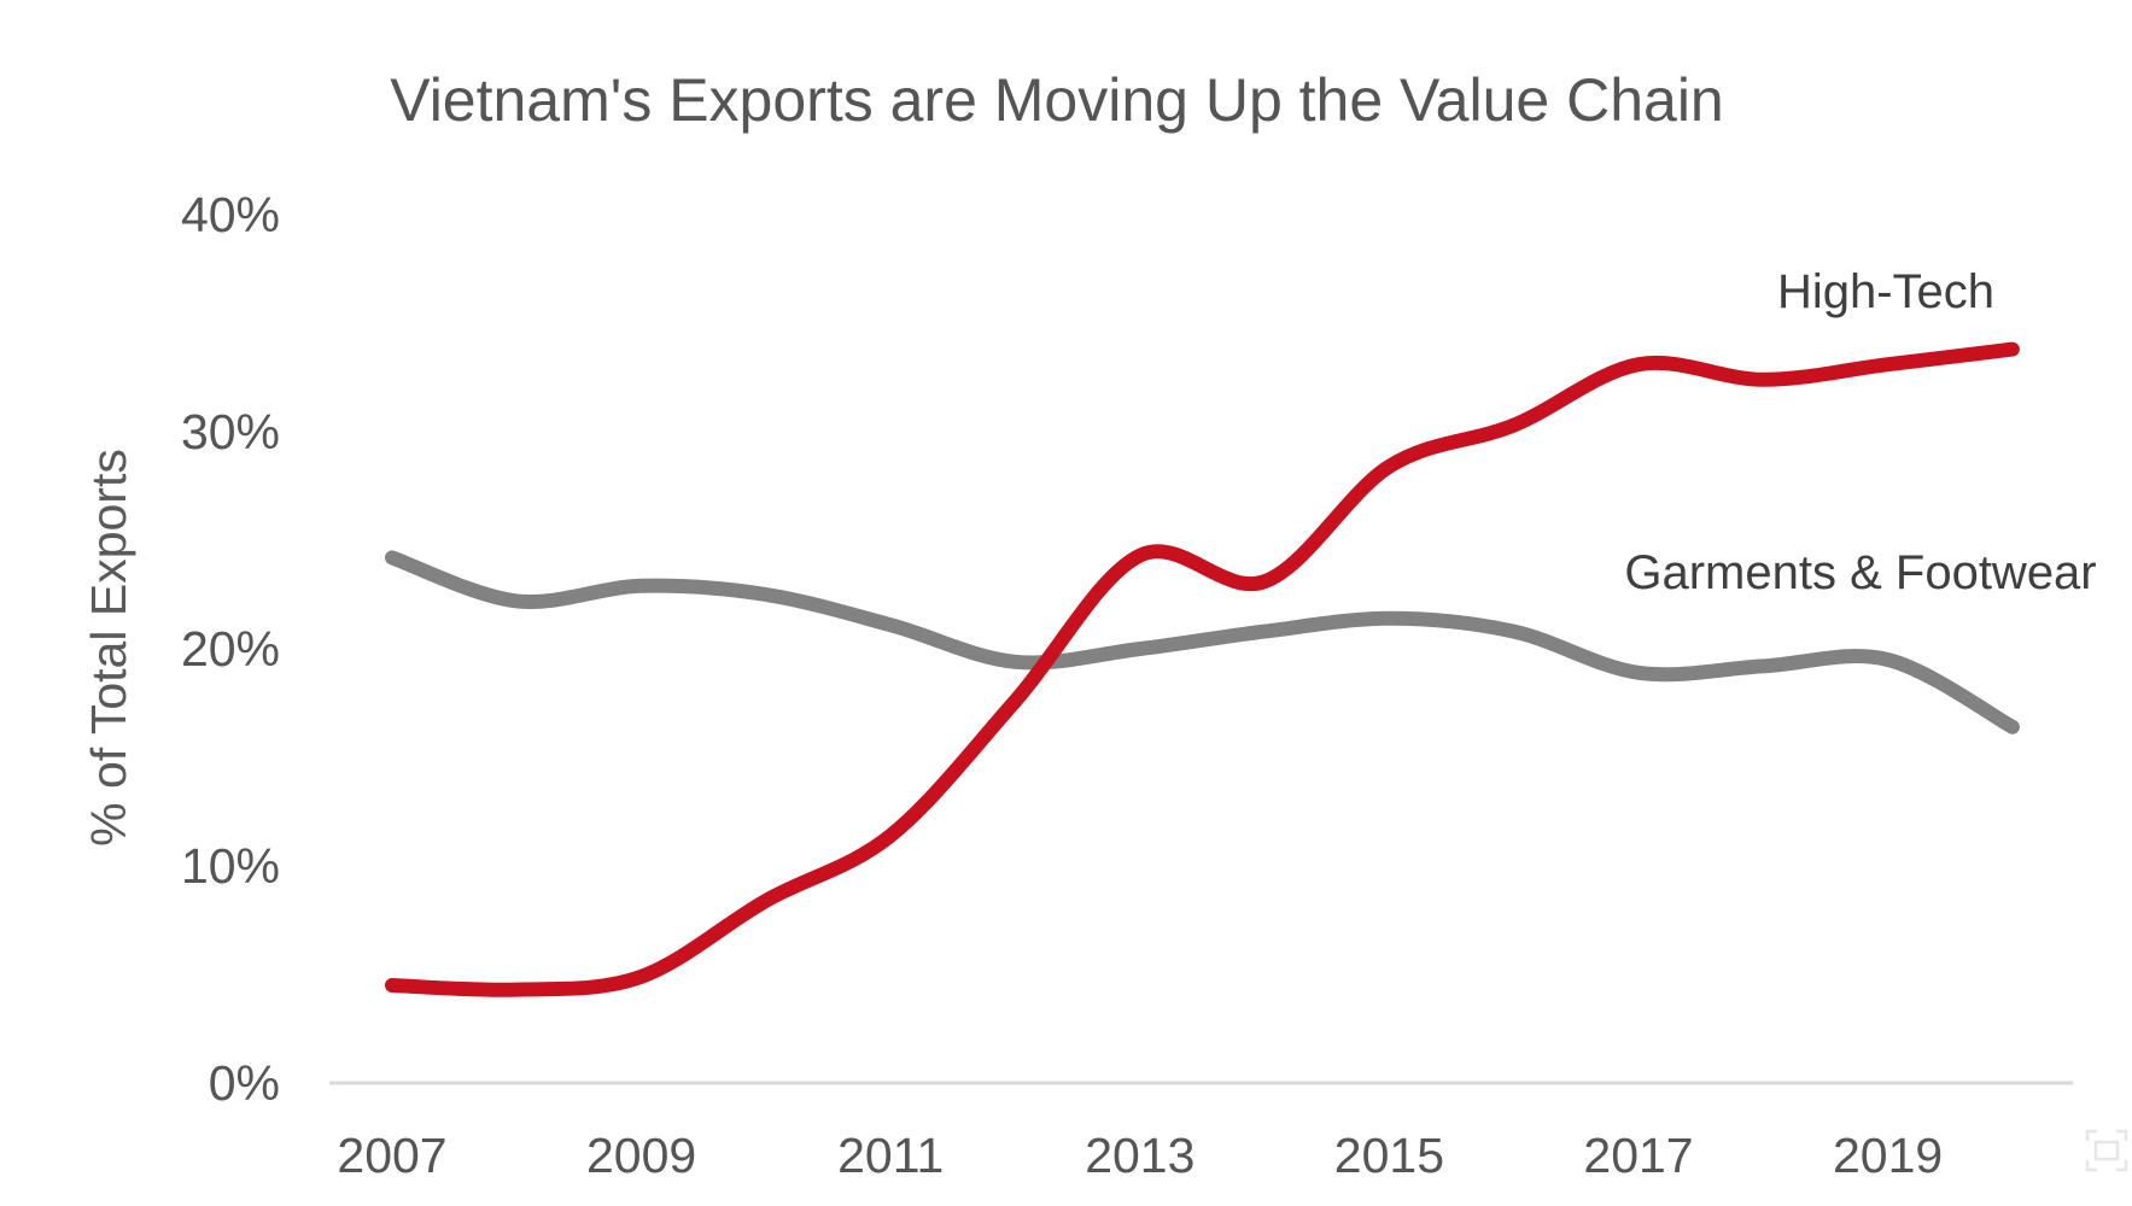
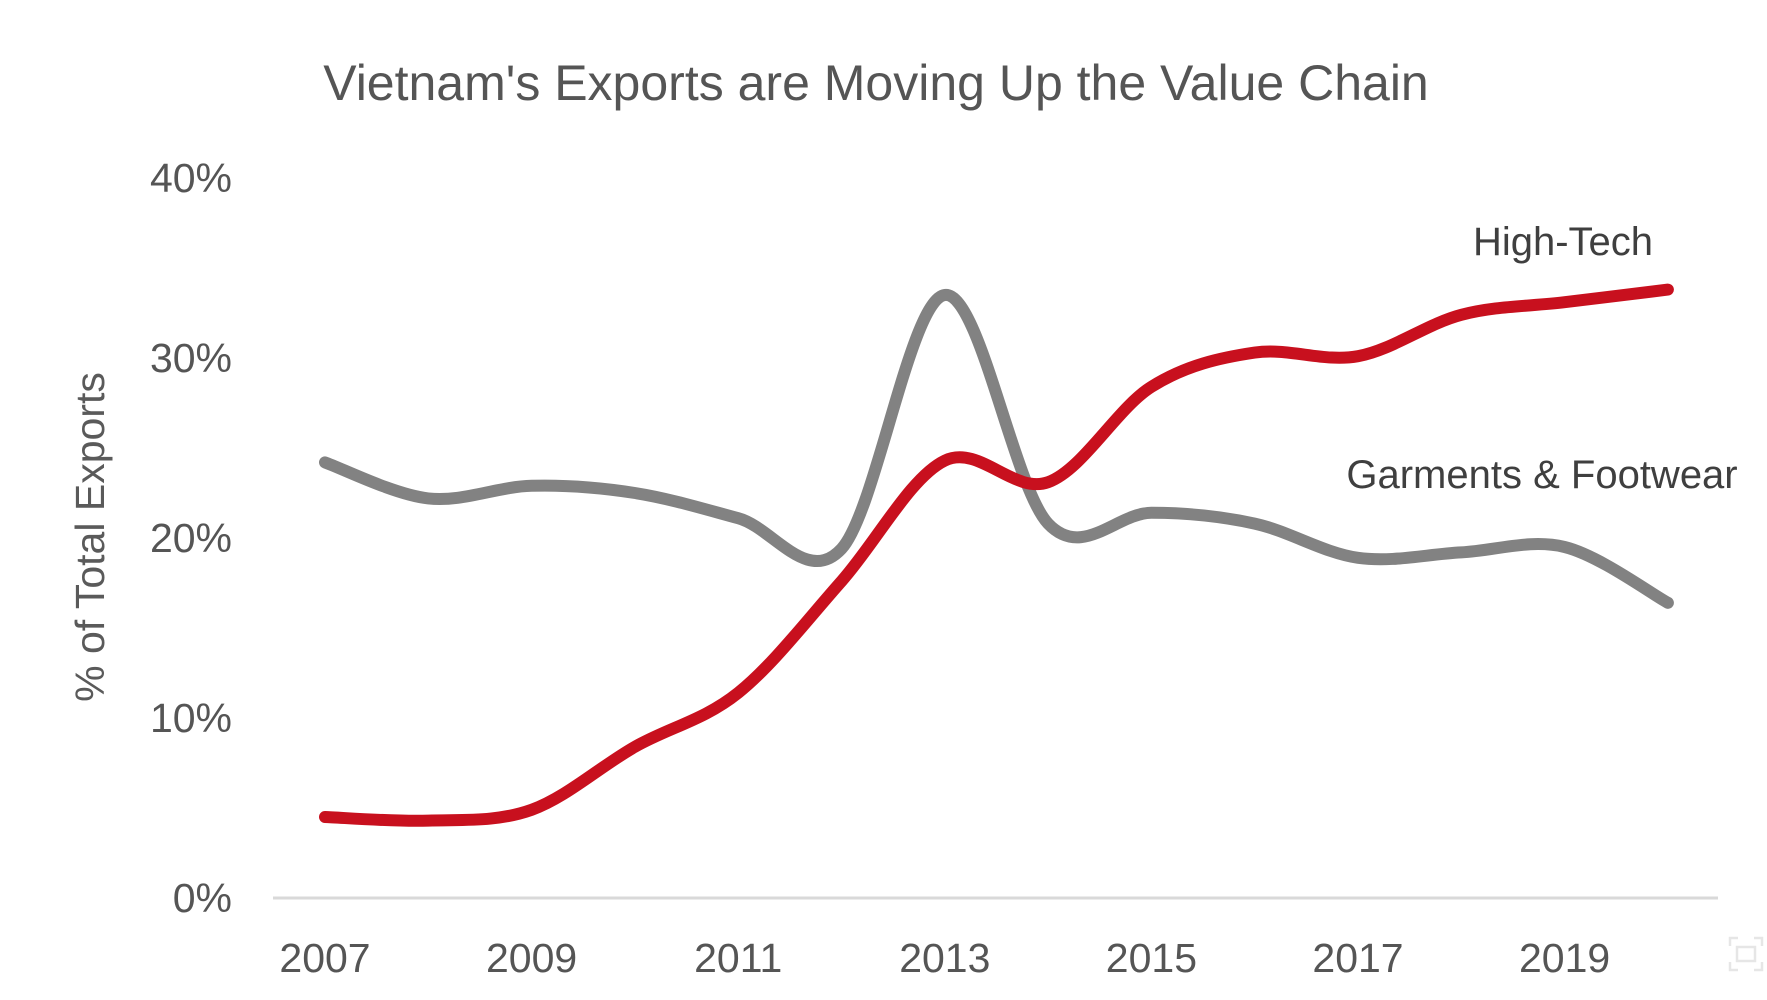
Garments & Footwear/2013: 20.0% -> 33.5%
High-Tech/2017: 33.1% -> 30.1%
